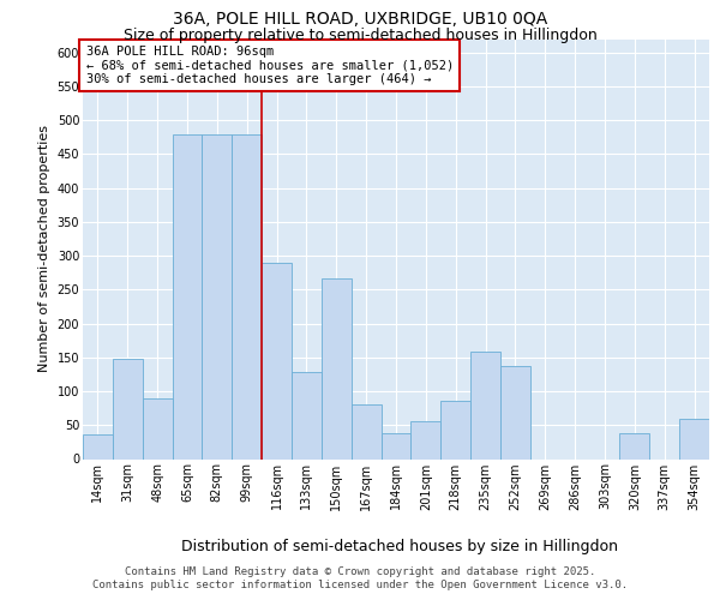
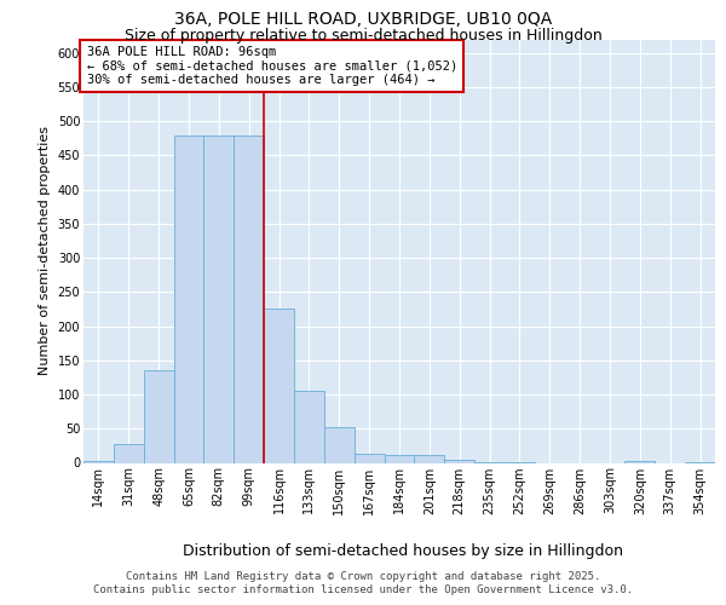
14sqm: 36 -> 3
31sqm: 148 -> 27
48sqm: 90 -> 135
116sqm: 290 -> 225
133sqm: 128 -> 105
150sqm: 266 -> 52
167sqm: 80 -> 14
184sqm: 38 -> 12
201sqm: 56 -> 11
218sqm: 86 -> 4
235sqm: 158 -> 1
252sqm: 138 -> 1
320sqm: 38 -> 3
354sqm: 60 -> 1
